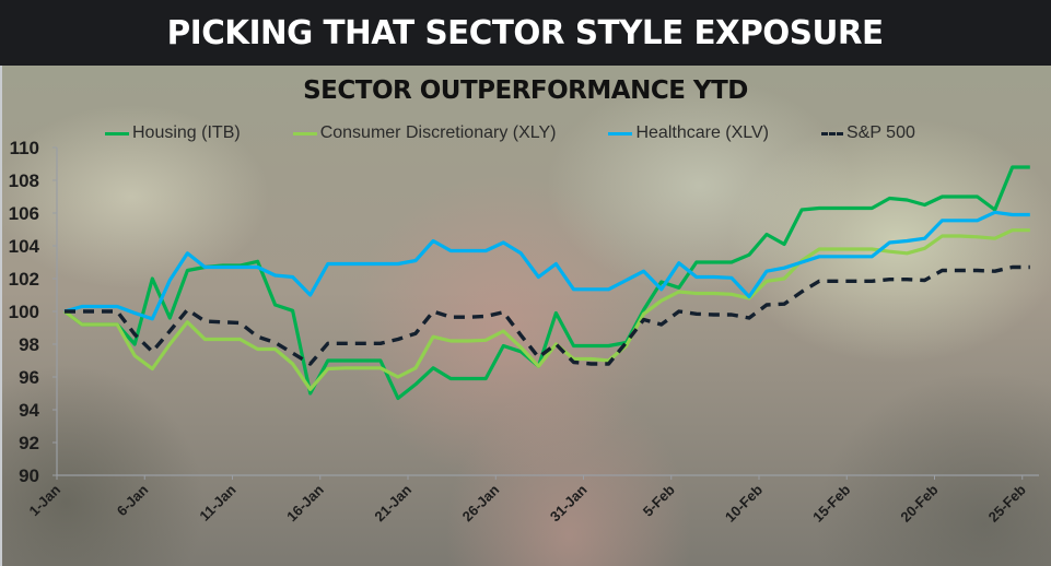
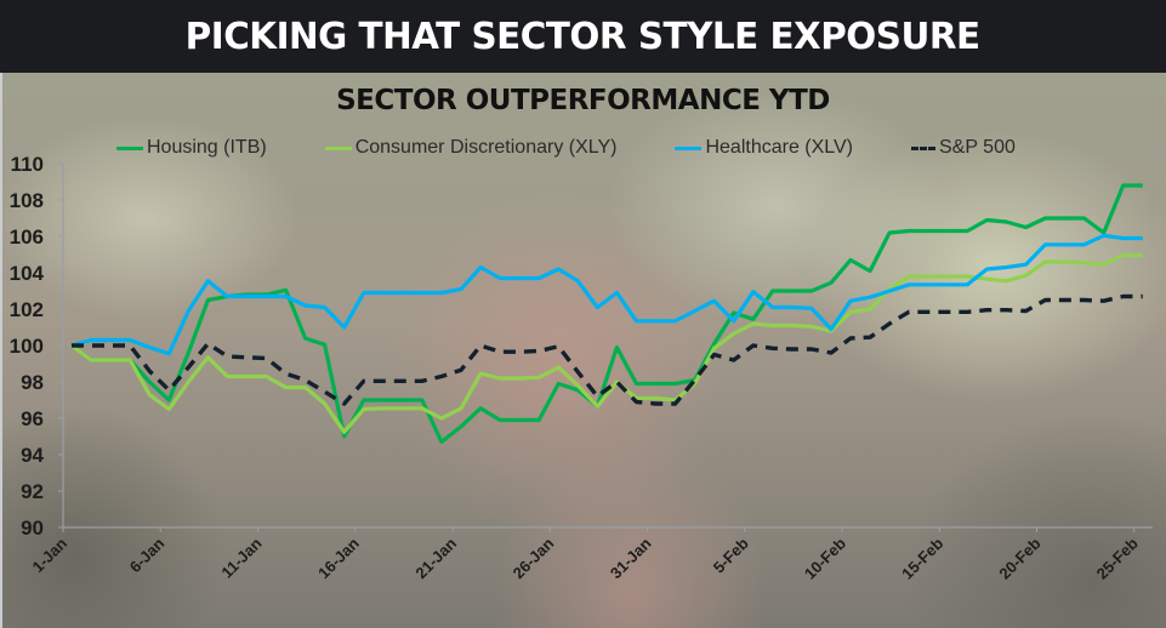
Housing (ITB)/6-Jan: 102.0 -> 97.0
